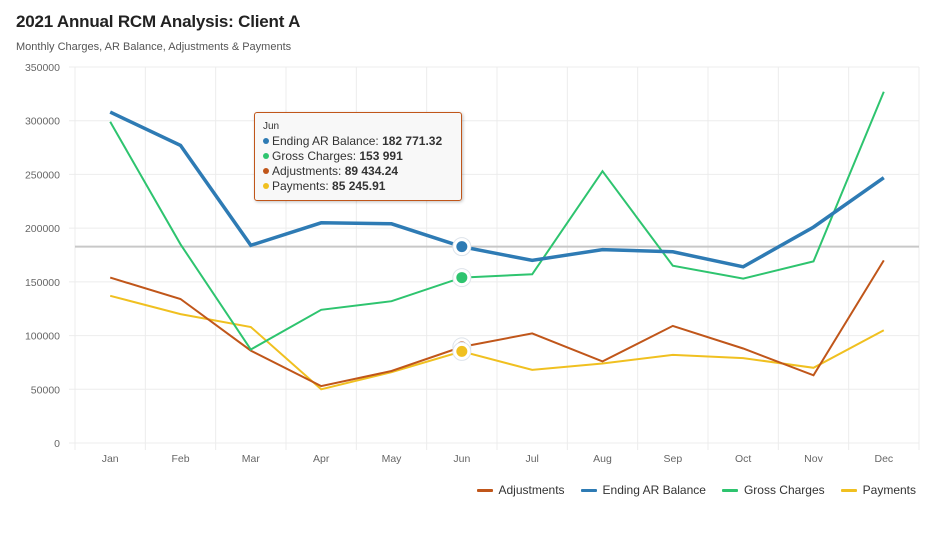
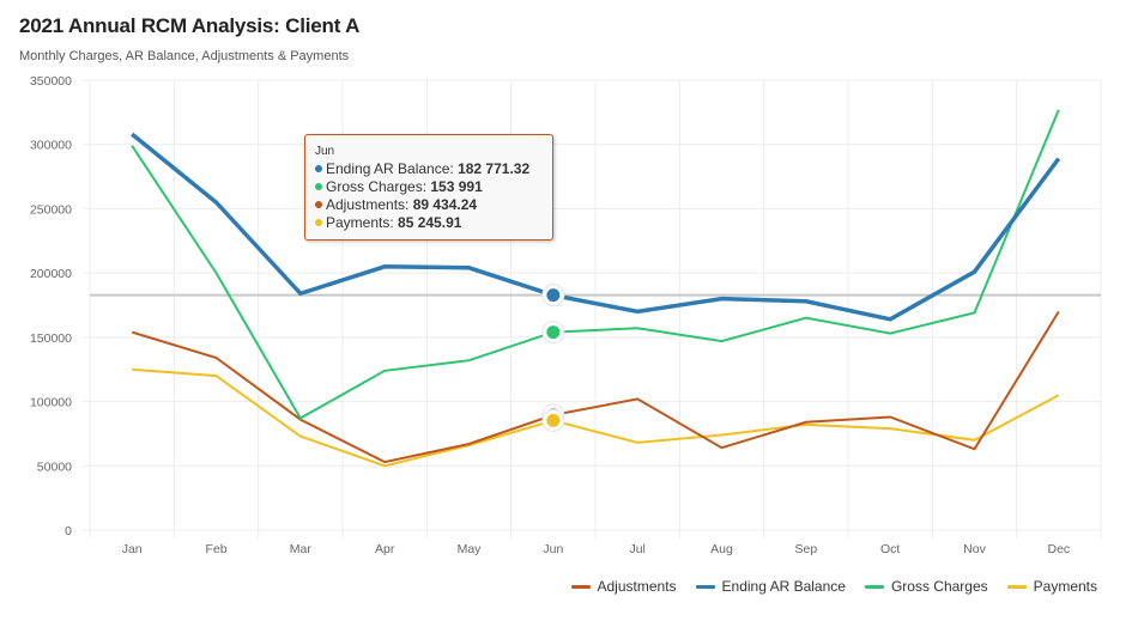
Payments/Jan: 137000 -> 125000
Ending AR Balance/Feb: 277000 -> 255000
Gross Charges/Feb: 185000 -> 200000
Payments/Mar: 108000 -> 73000
Adjustments/Aug: 76000 -> 64000
Gross Charges/Aug: 253000 -> 147000
Adjustments/Sep: 109000 -> 84000
Ending AR Balance/Dec: 247000 -> 289000
